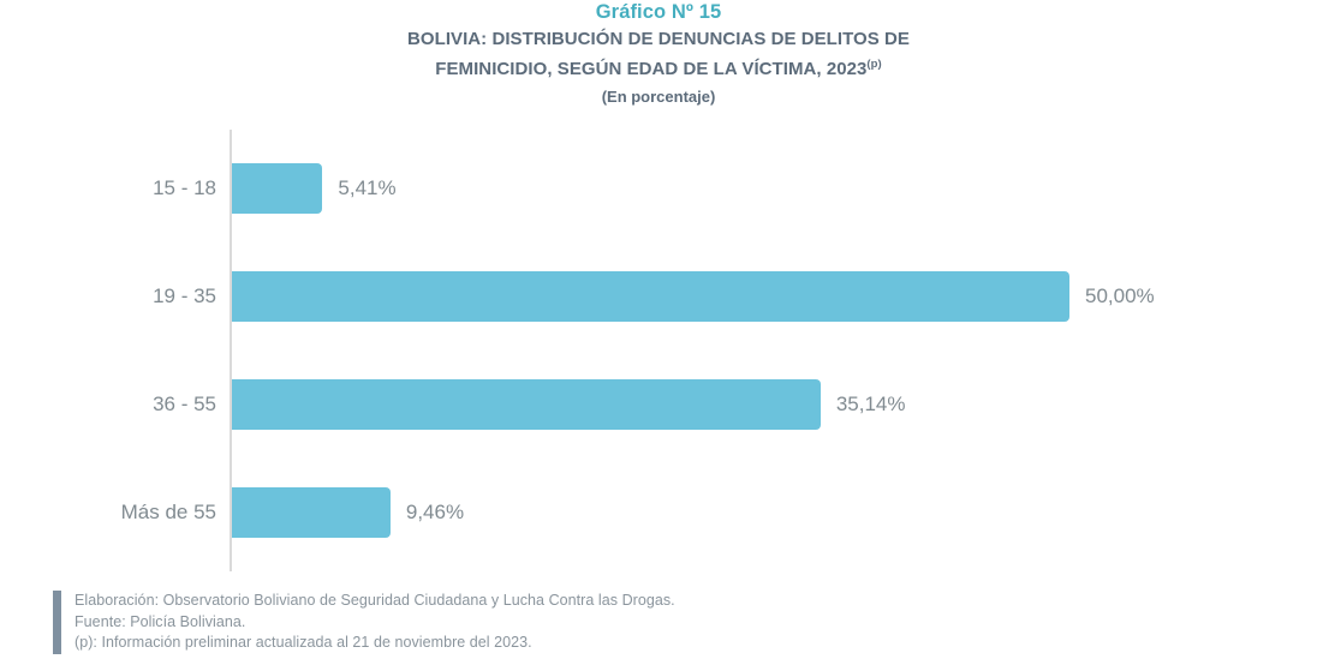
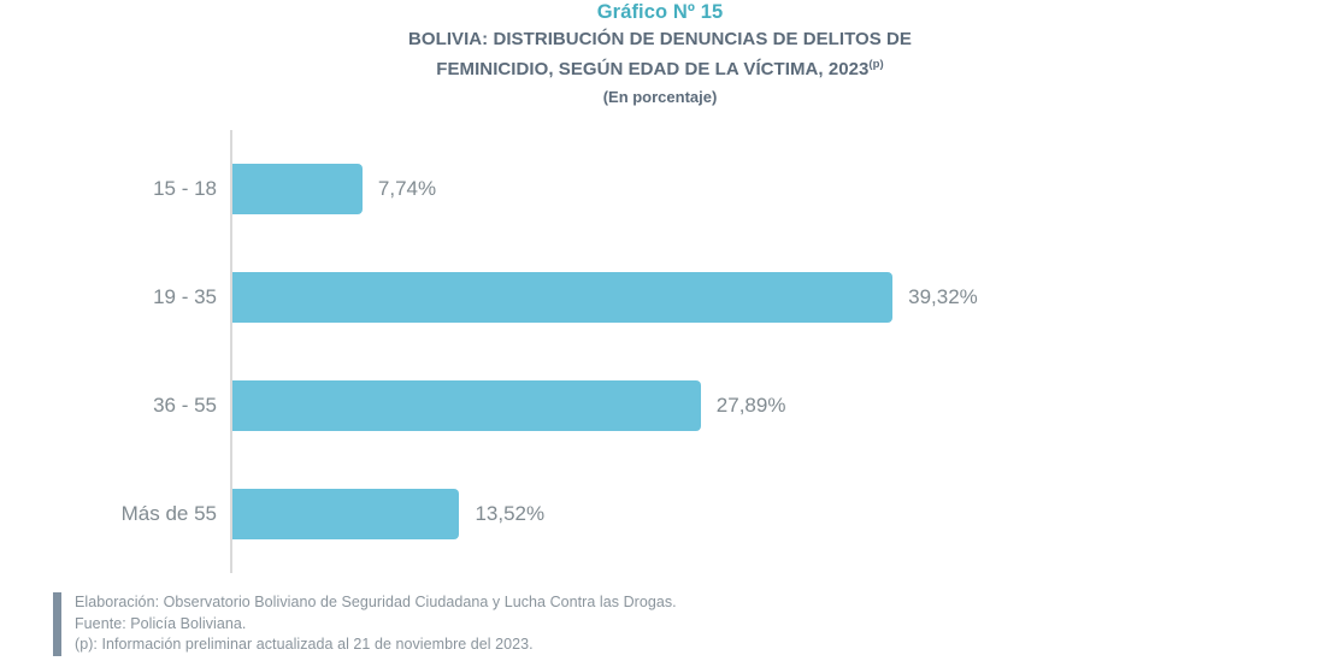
15 - 18: 5,41% -> 7,74%
19 - 35: 50,00% -> 39,32%
36 - 55: 35,14% -> 27,89%
Más de 55: 9,46% -> 13,52%
